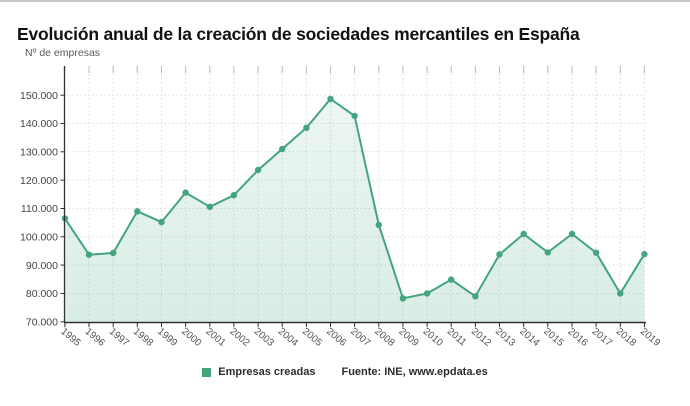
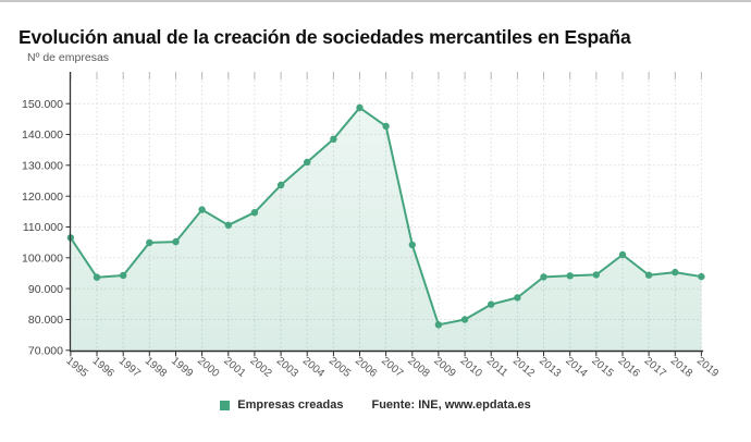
1998: 109000 -> 105000
2012: 79000 -> 87000
2014: 101000 -> 94000
2018: 80000 -> 95000
